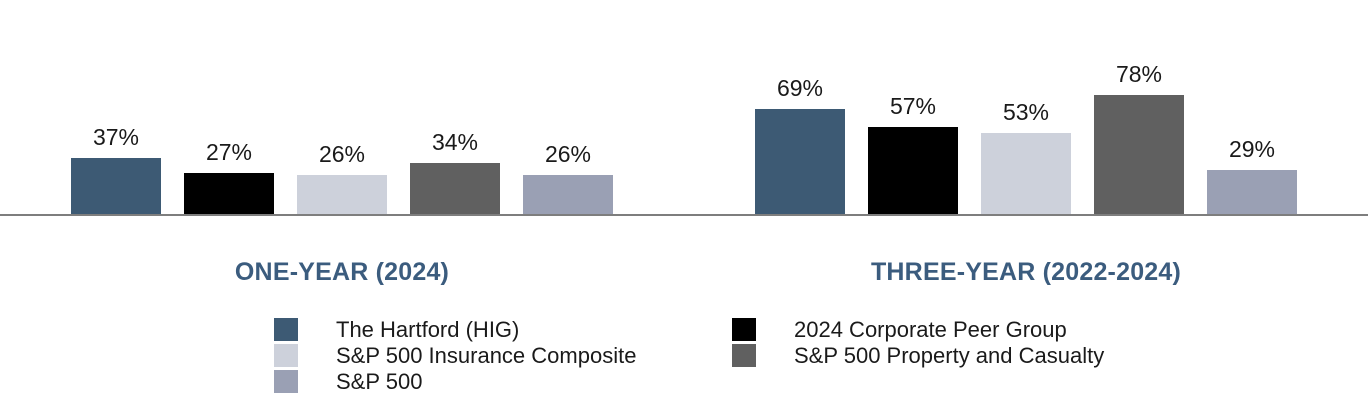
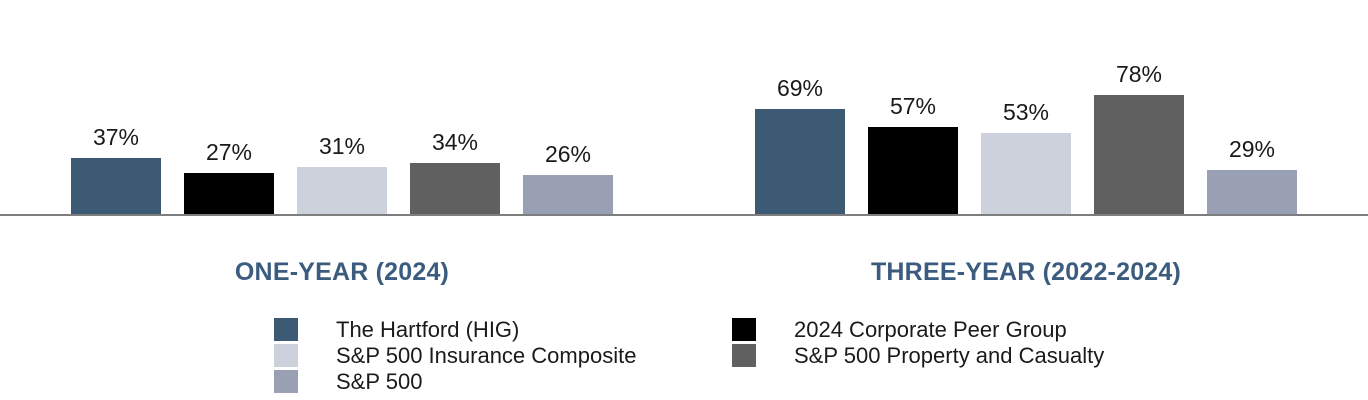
S&P 500 Insurance Composite/ONE-YEAR (2024): 26% -> 31%
